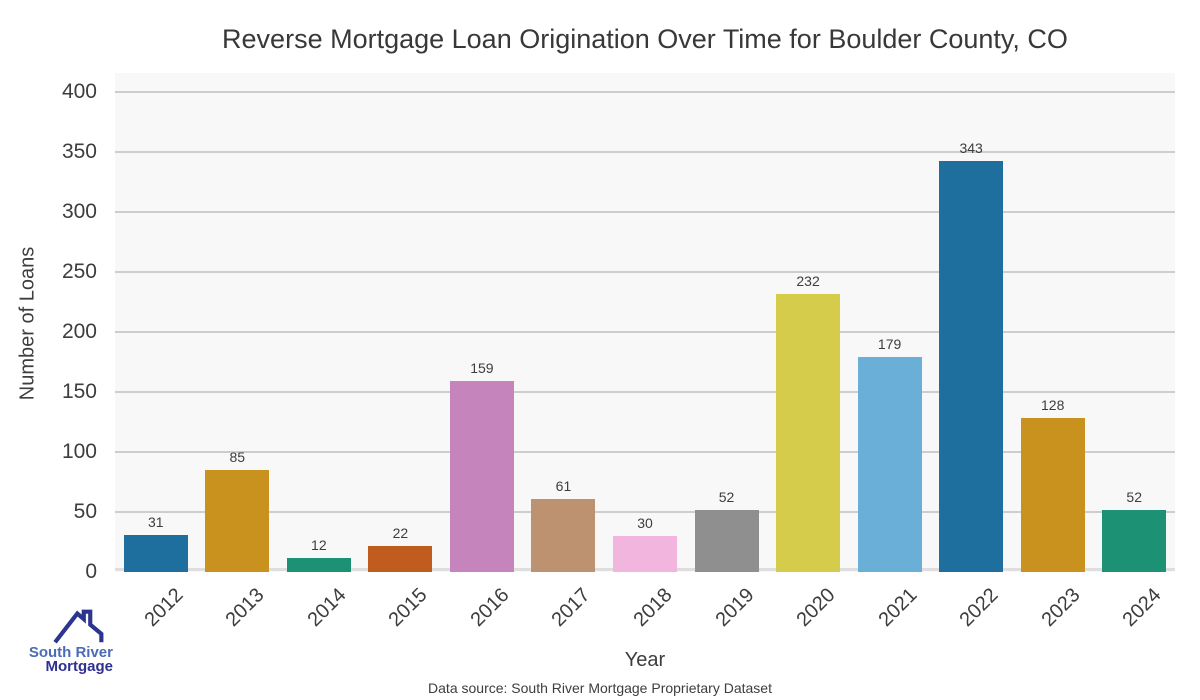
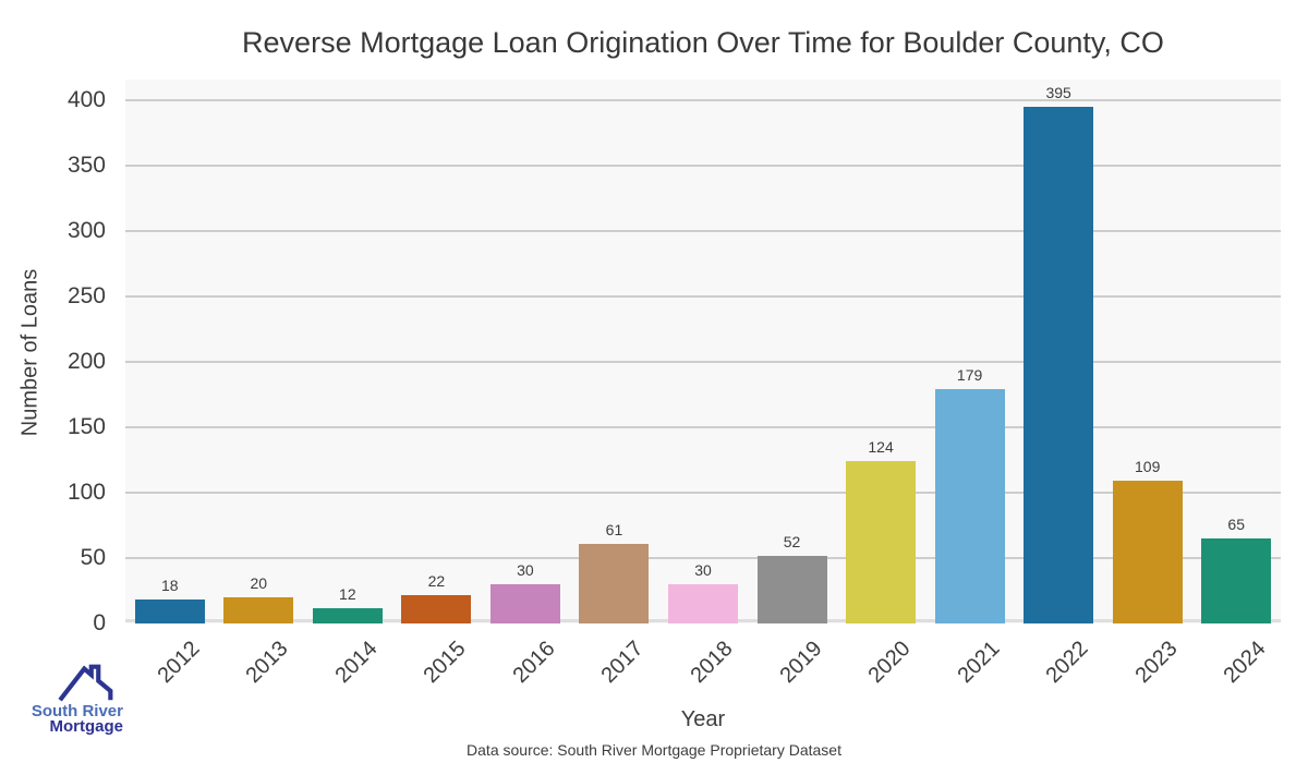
2012: 31 -> 18
2013: 85 -> 20
2016: 159 -> 30
2020: 232 -> 124
2022: 343 -> 395
2023: 128 -> 109
2024: 52 -> 65
